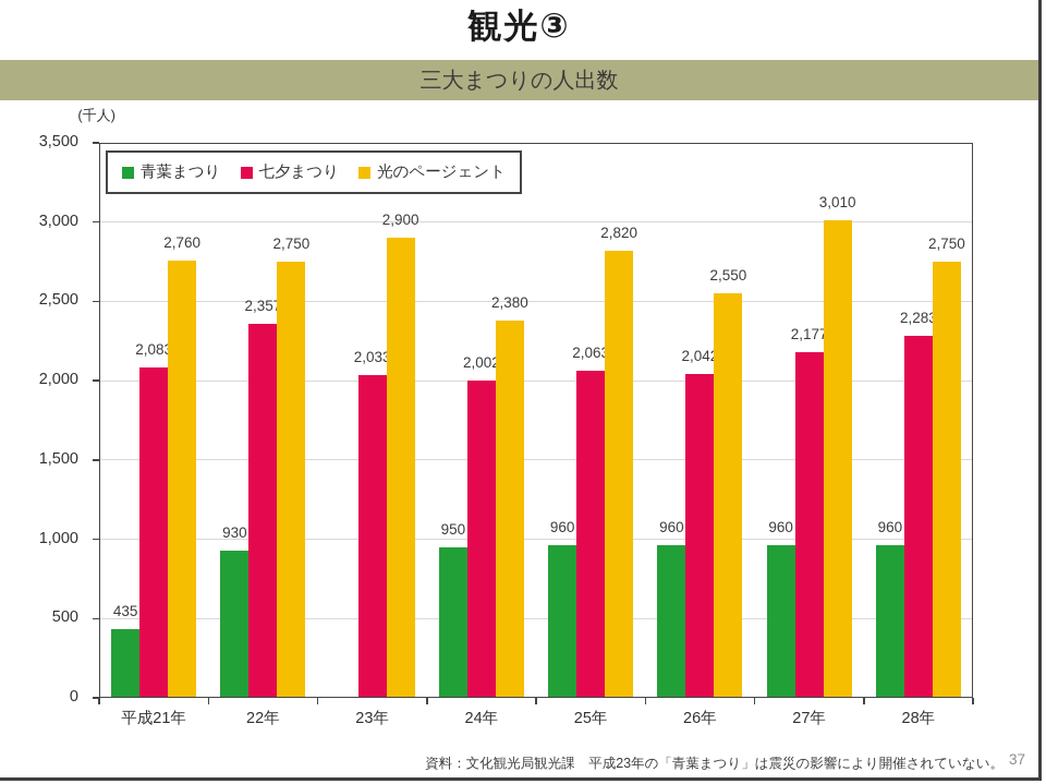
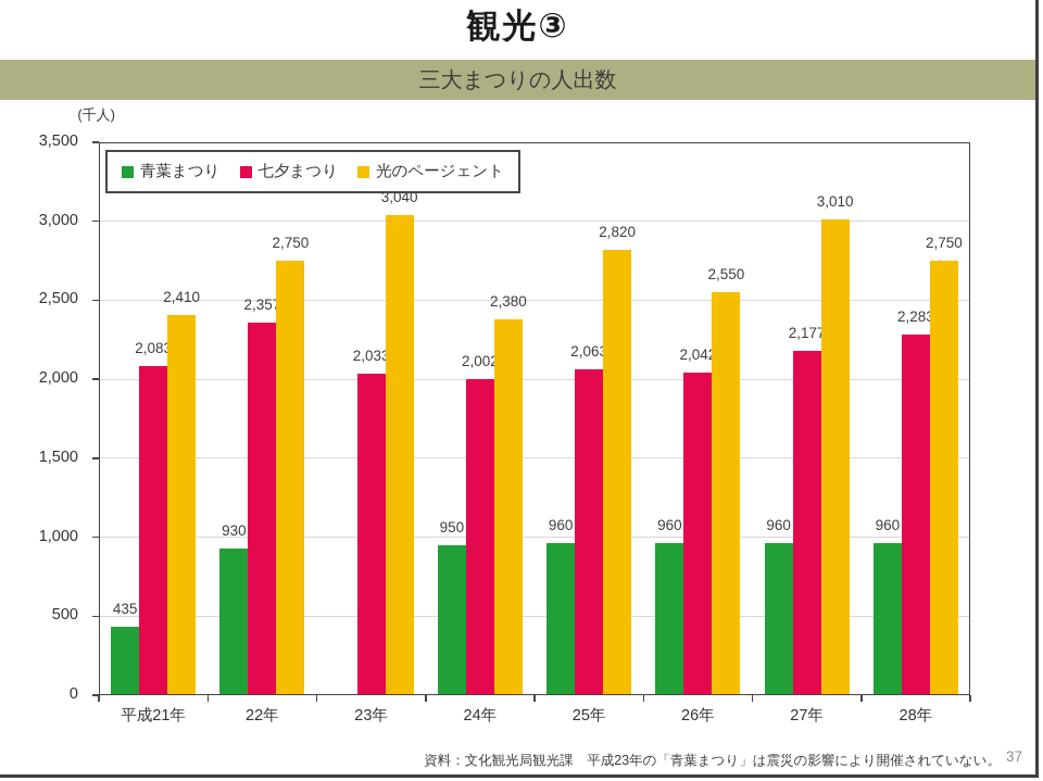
光のページェント/平成21年: 2,760 -> 2,410
光のページェント/23年: 2,900 -> 3,040
